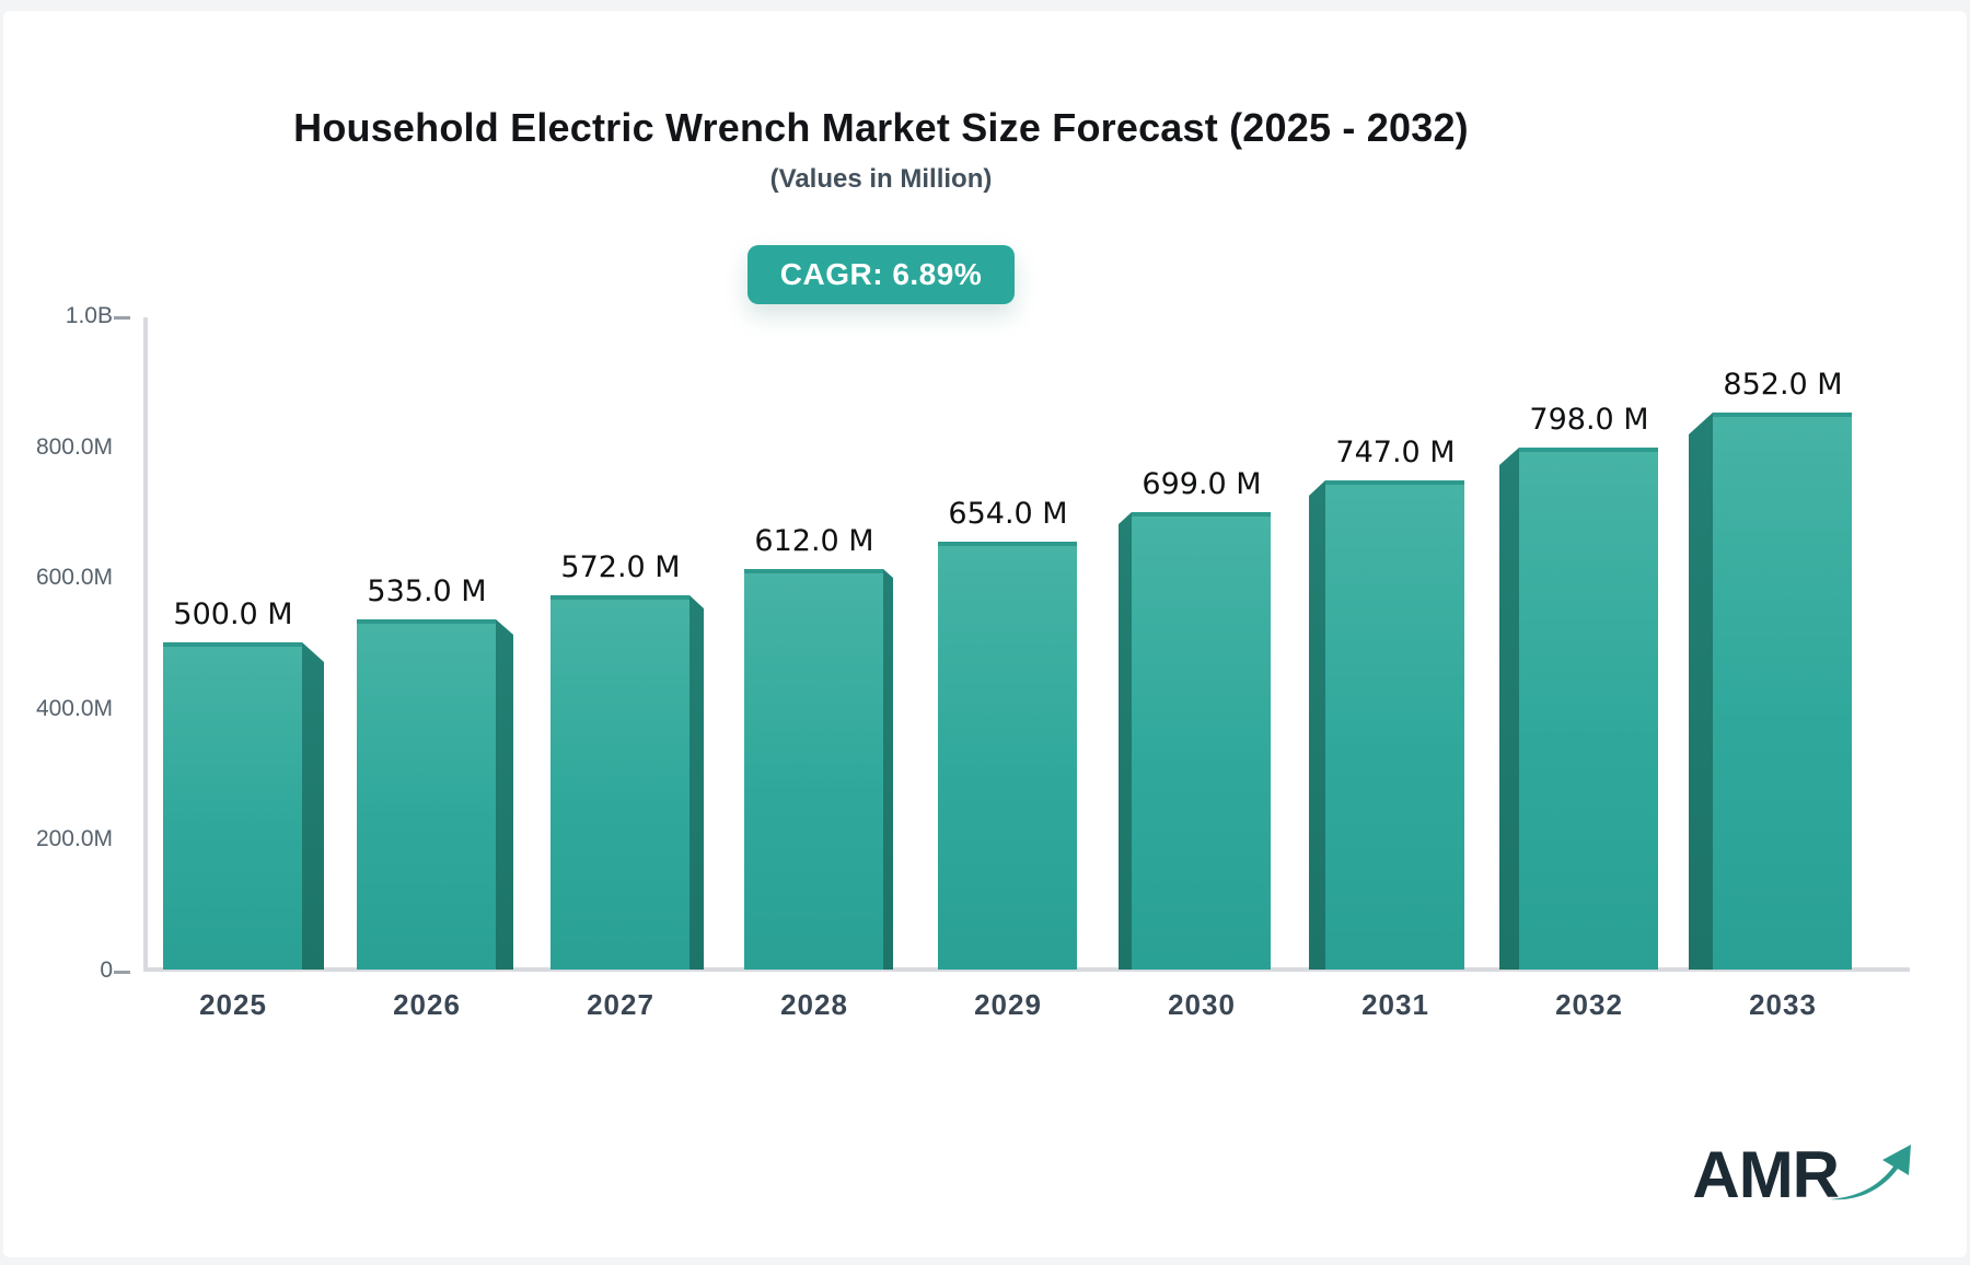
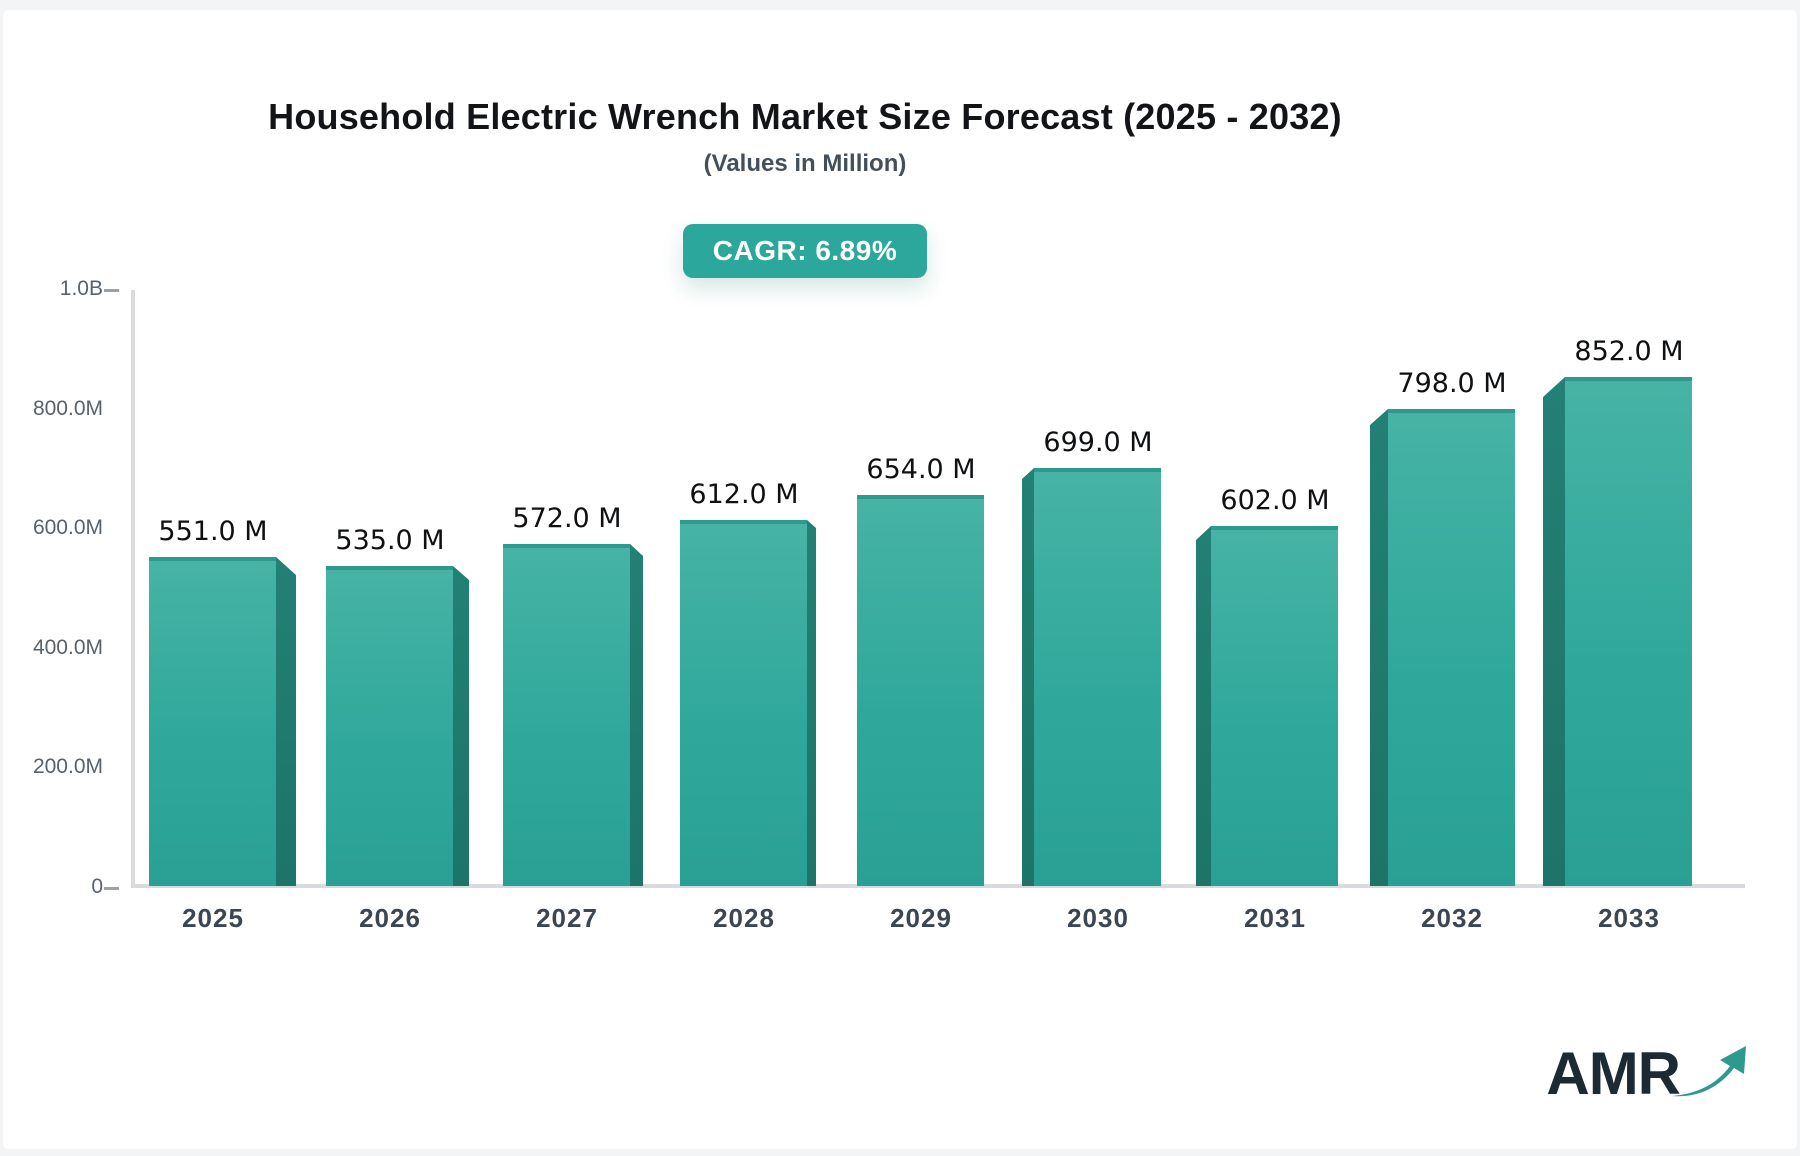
2025: 500.0 -> 551.0
2031: 747.0 -> 602.0
